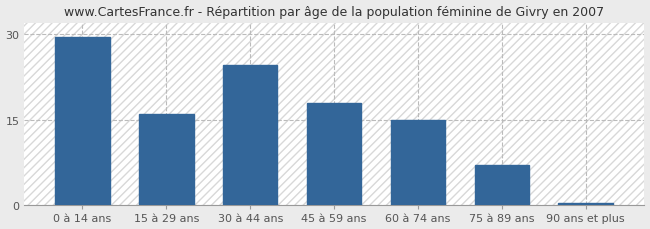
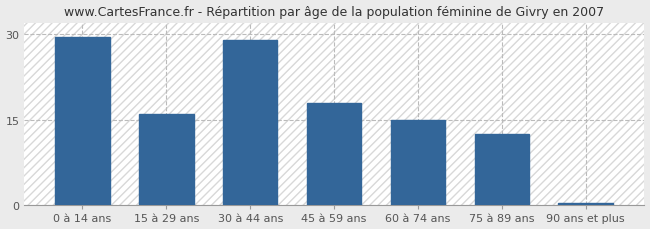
30 à 44 ans: 24.6 -> 29.0
75 à 89 ans: 7.0 -> 12.5
